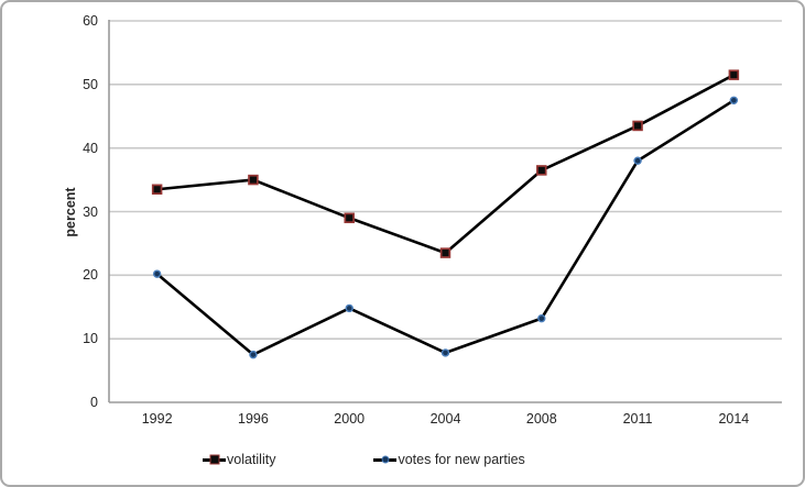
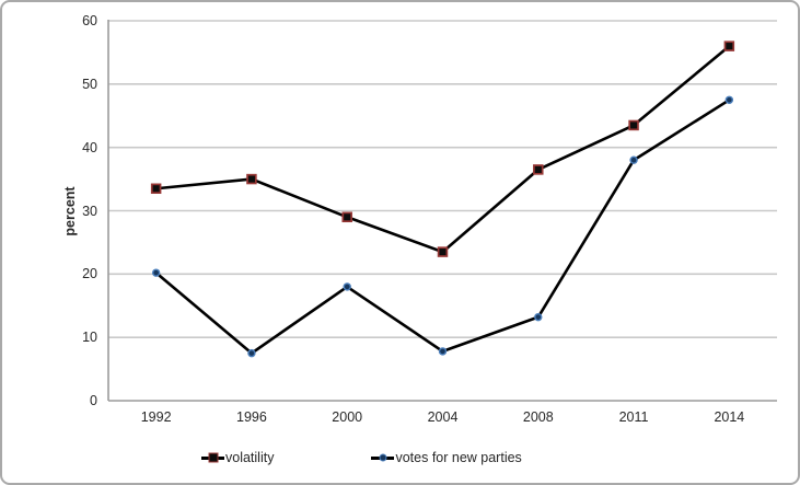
votes for new parties/2000: 15 -> 18
volatility/2014: 52 -> 56
